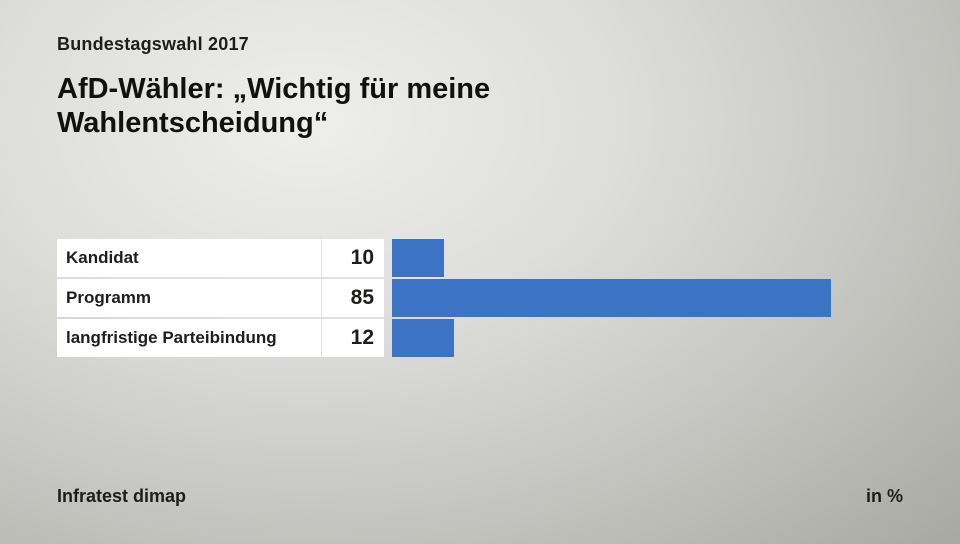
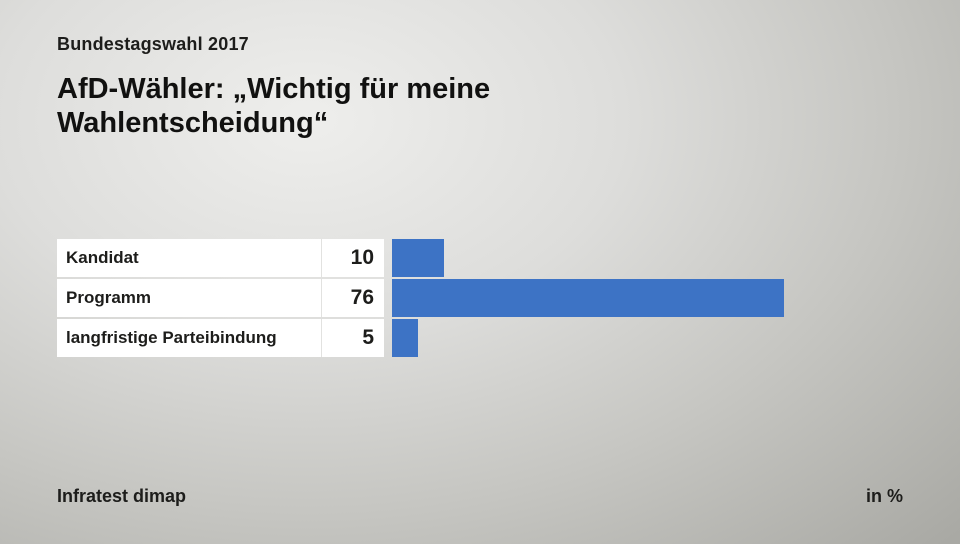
Programm: 85 -> 76
langfristige Parteibindung: 12 -> 5
